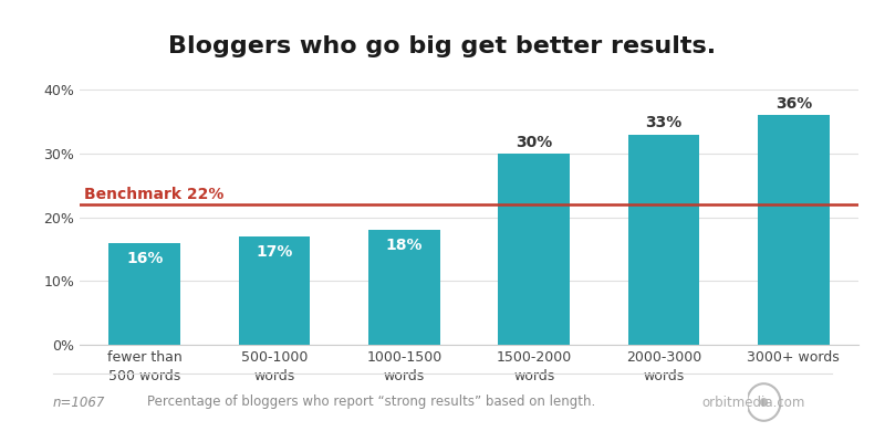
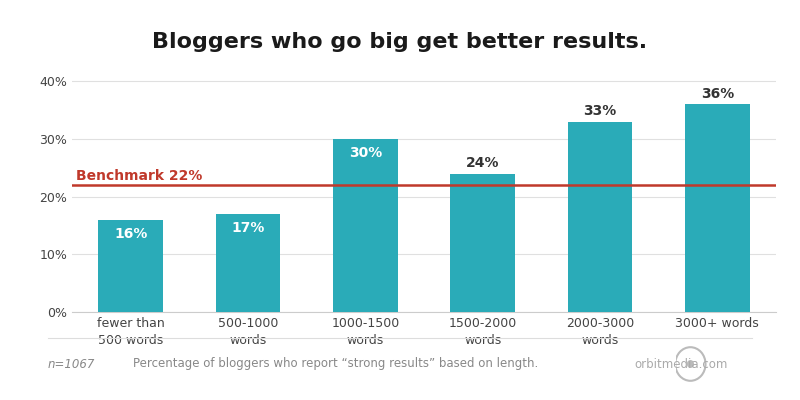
1000-1500 words: 18% -> 30%
1500-2000 words: 30% -> 24%
